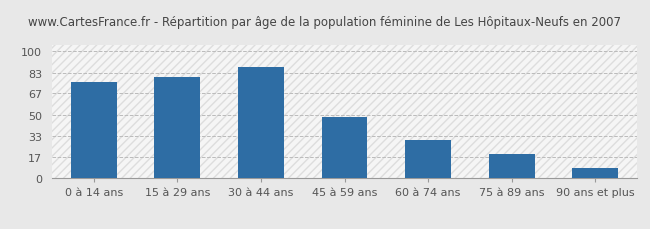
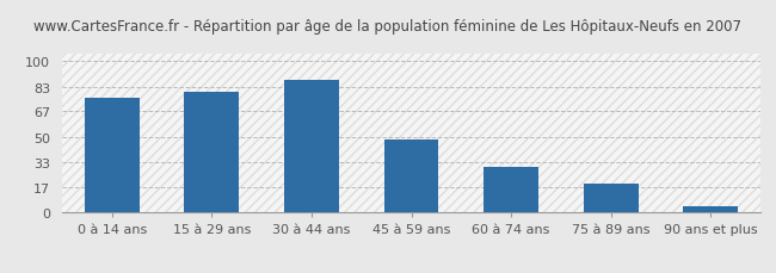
90 ans et plus: 8 -> 4
